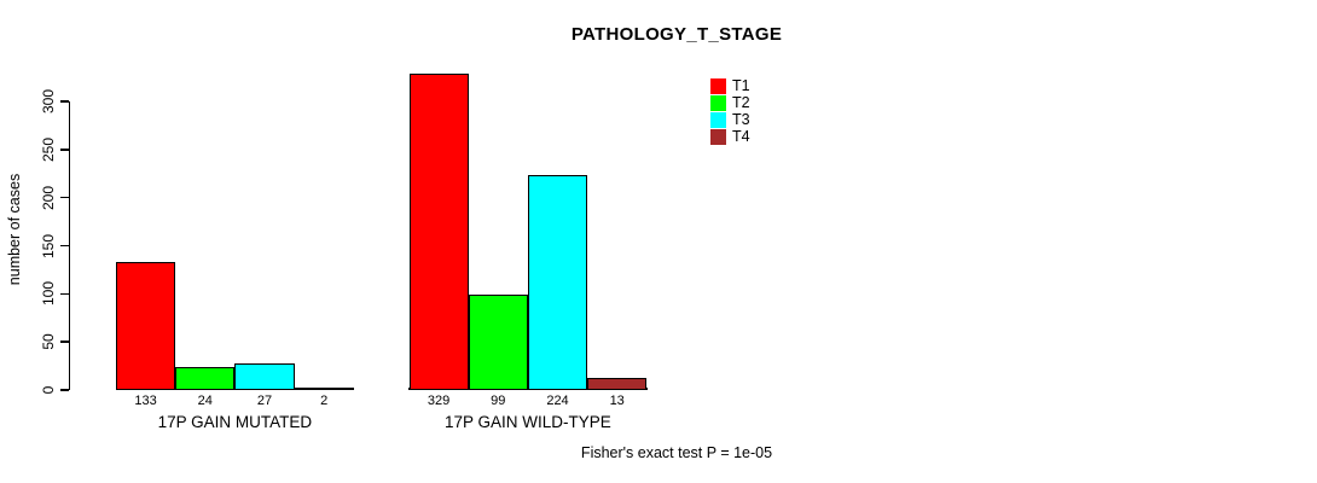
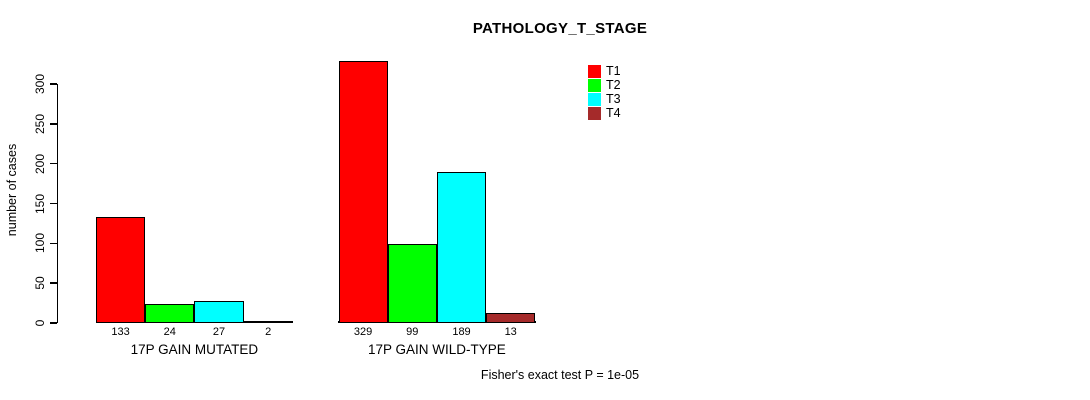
T3/17P GAIN WILD-TYPE: 224 -> 189
